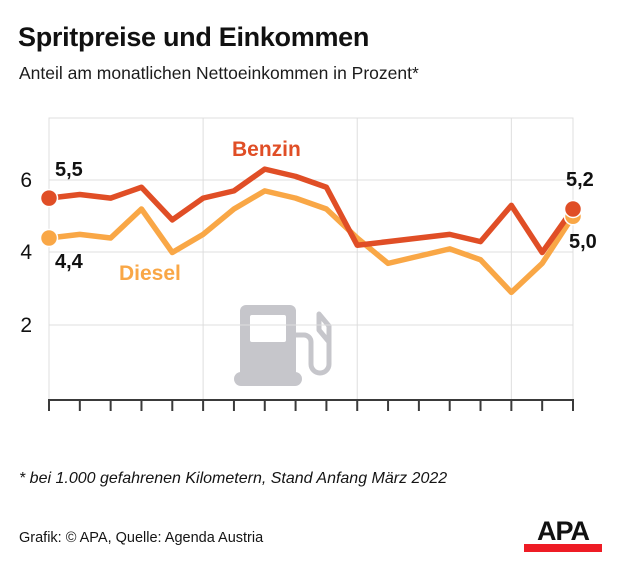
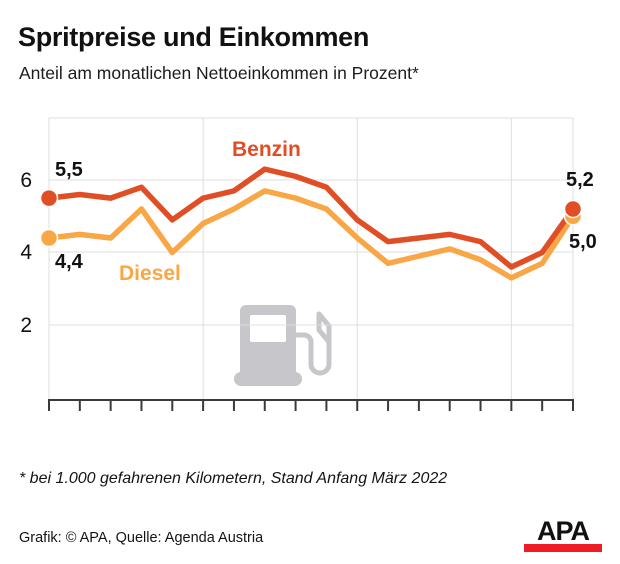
Diesel/2010: 4.5 -> 4.8
Benzin/2015: 4.2 -> 4.9
Benzin/2020: 5.3 -> 3.6
Diesel/2020: 2.9 -> 3.3
